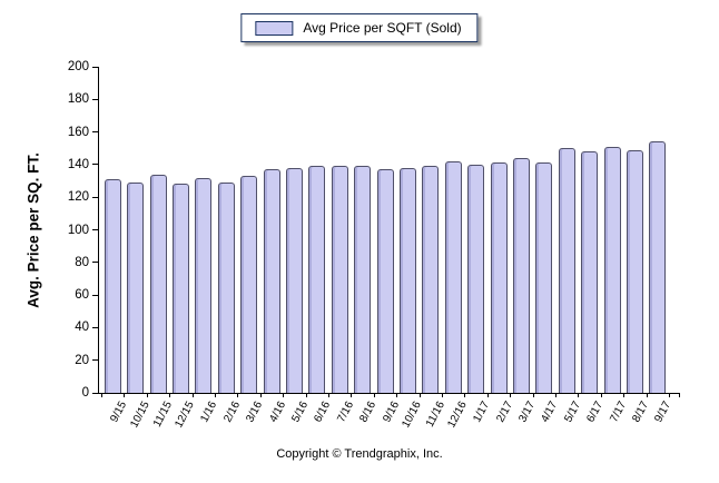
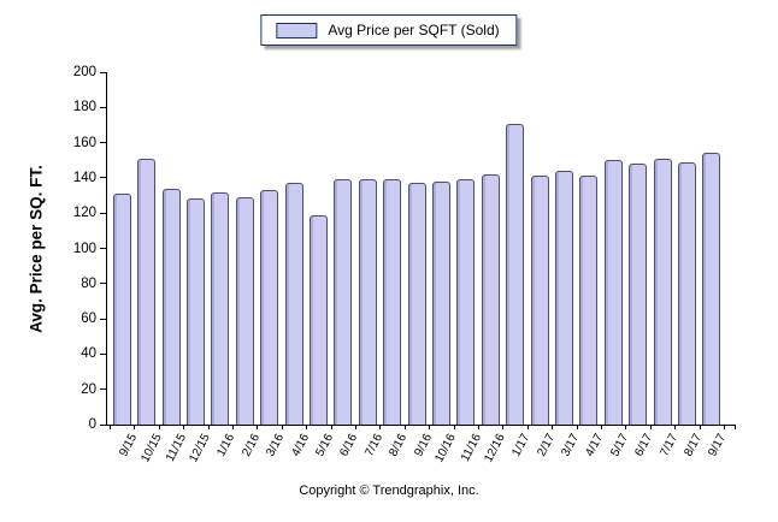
10/15: 129 -> 151
5/16: 138 -> 119
1/17: 140 -> 171
